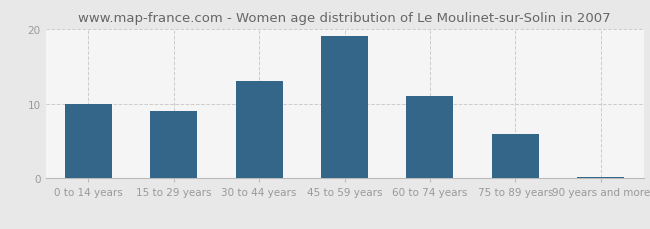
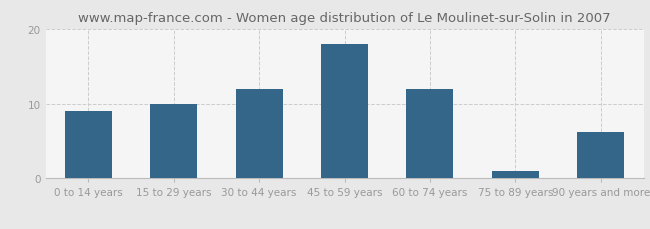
0 to 14 years: 10.0 -> 9.0
15 to 29 years: 9.0 -> 10.0
30 to 44 years: 13.0 -> 12.0
45 to 59 years: 19.0 -> 18.0
60 to 74 years: 11.0 -> 12.0
75 to 89 years: 6.0 -> 1.0
90 years and more: 0.2 -> 6.2
